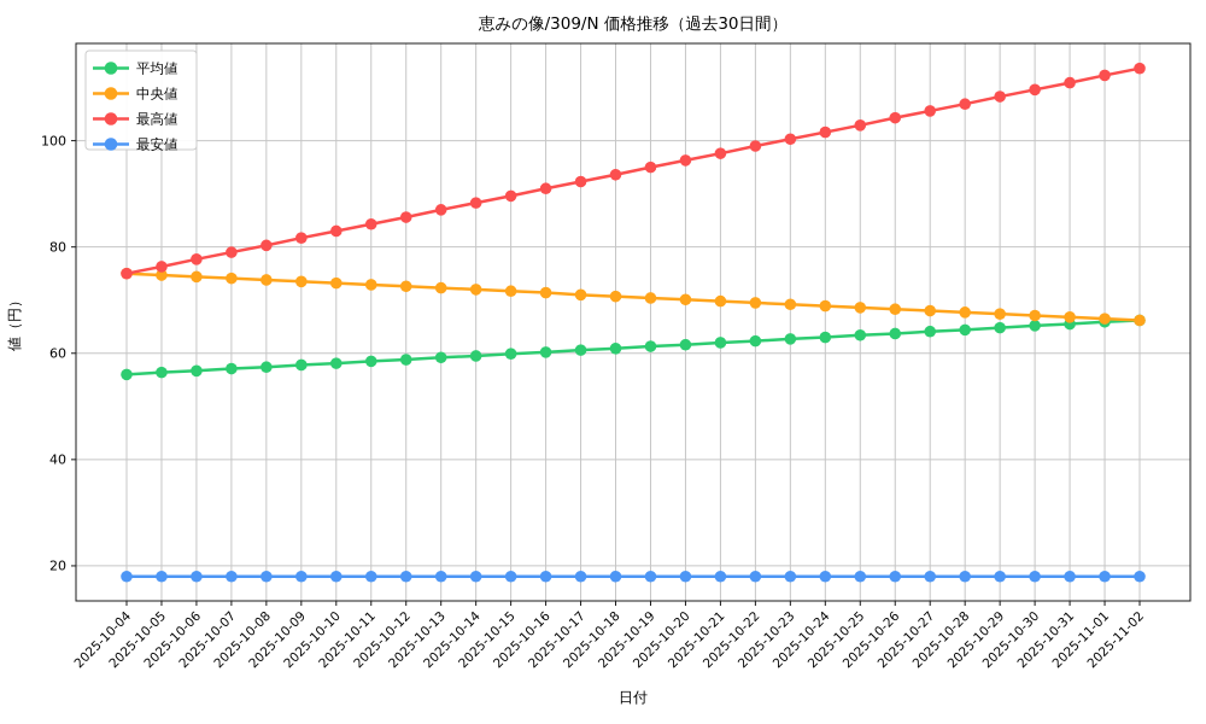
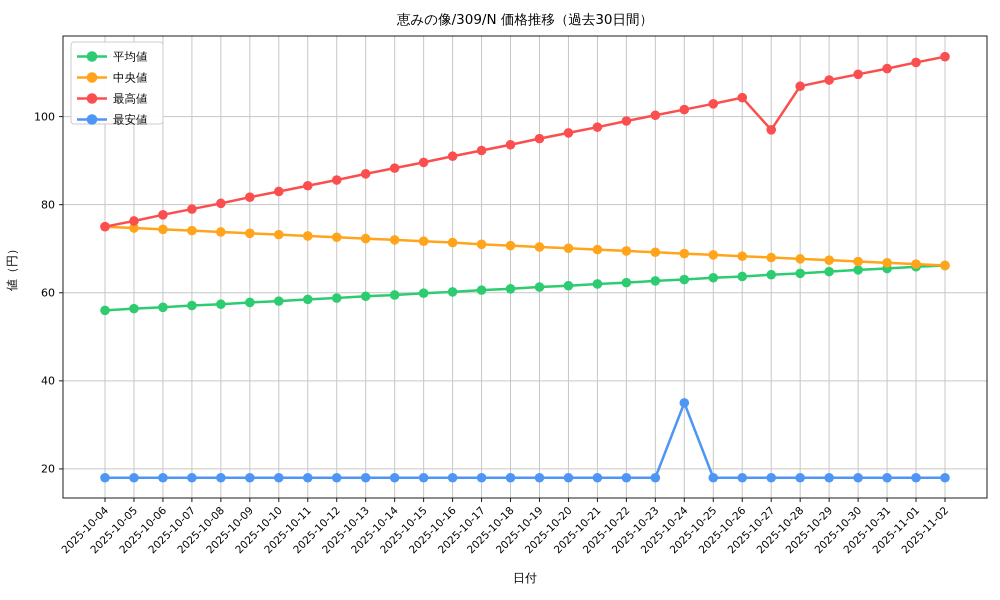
最安値/2025-10-24: 18 -> 35
最高値/2025-10-27: 106 -> 97
